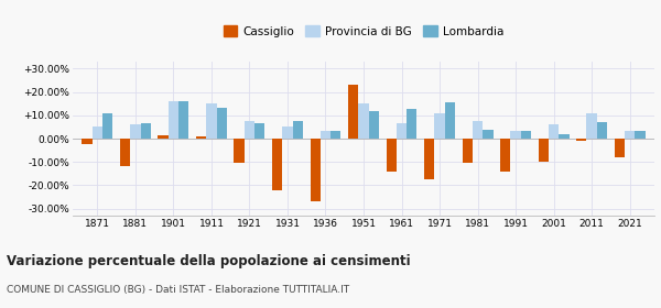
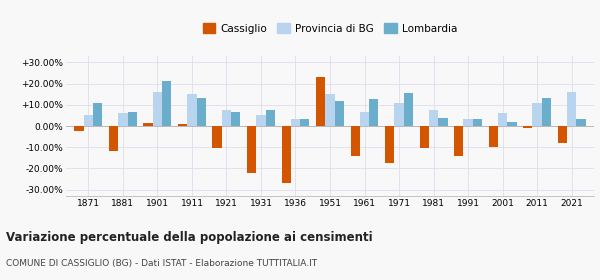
Lombardia/1901: 16.0% -> 21.0%
Lombardia/2011: 7.0% -> 13.0%
Provincia di BG/2021: 3.5% -> 16.0%
